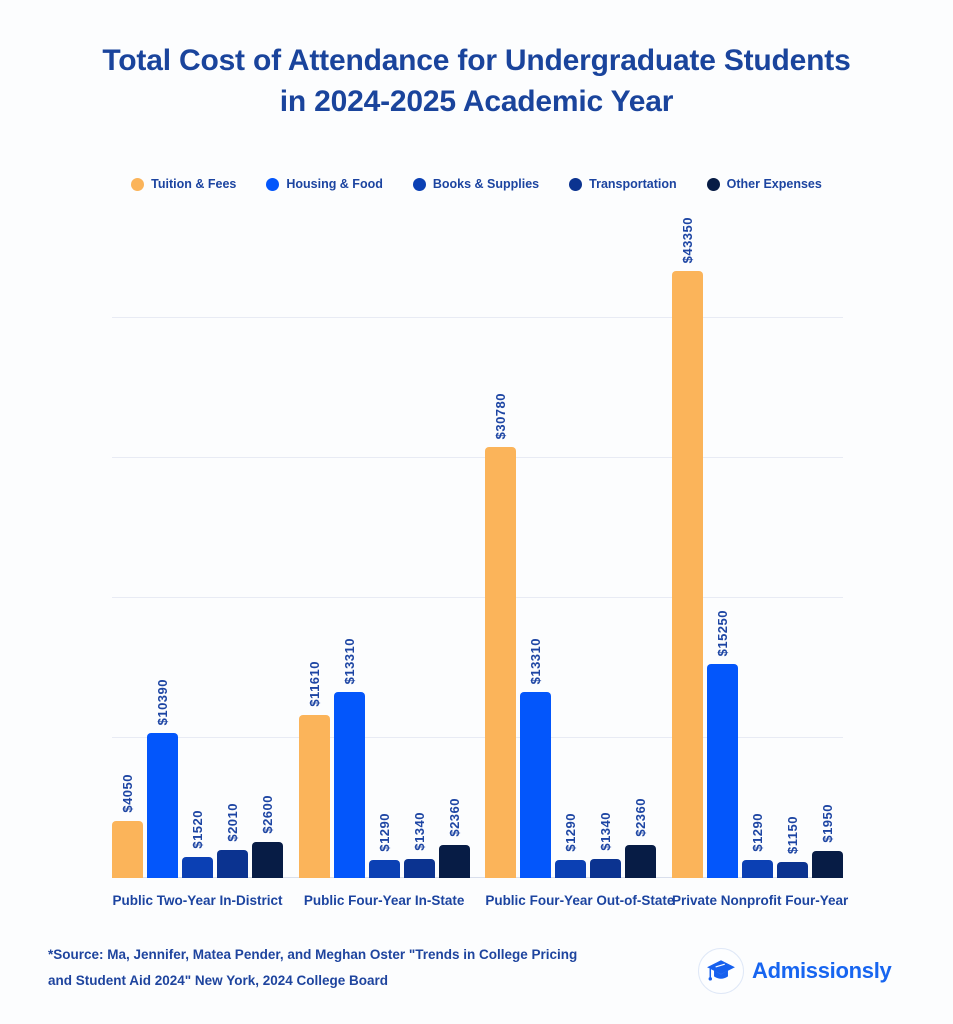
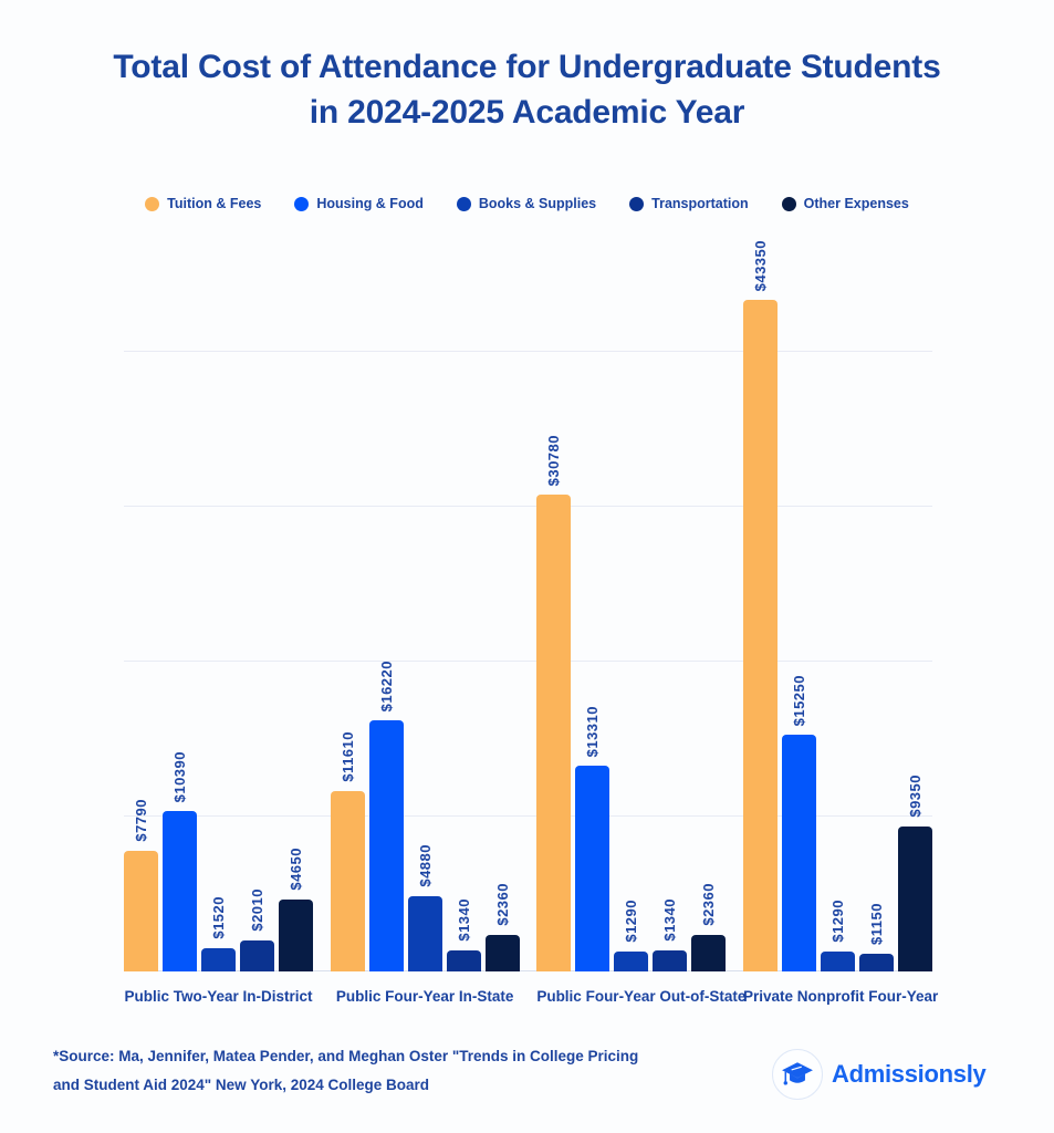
Tuition & Fees/Public Two-Year In-District: $4050 -> $7790
Other Expenses/Public Two-Year In-District: $2600 -> $4650
Housing & Food/Public Four-Year In-State: $13310 -> $16220
Books & Supplies/Public Four-Year In-State: $1290 -> $4880
Other Expenses/Private Nonprofit Four-Year: $1950 -> $9350
